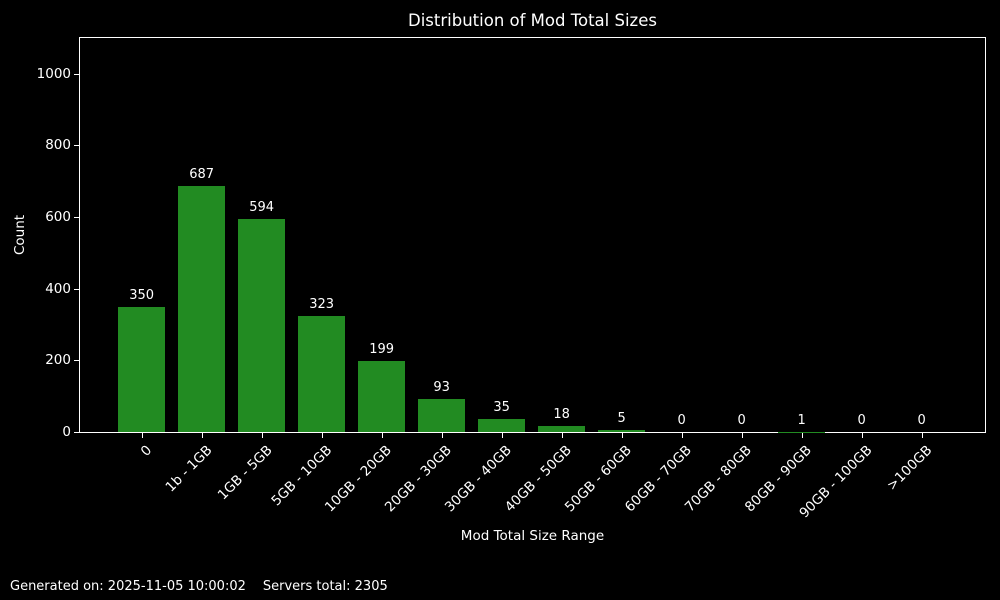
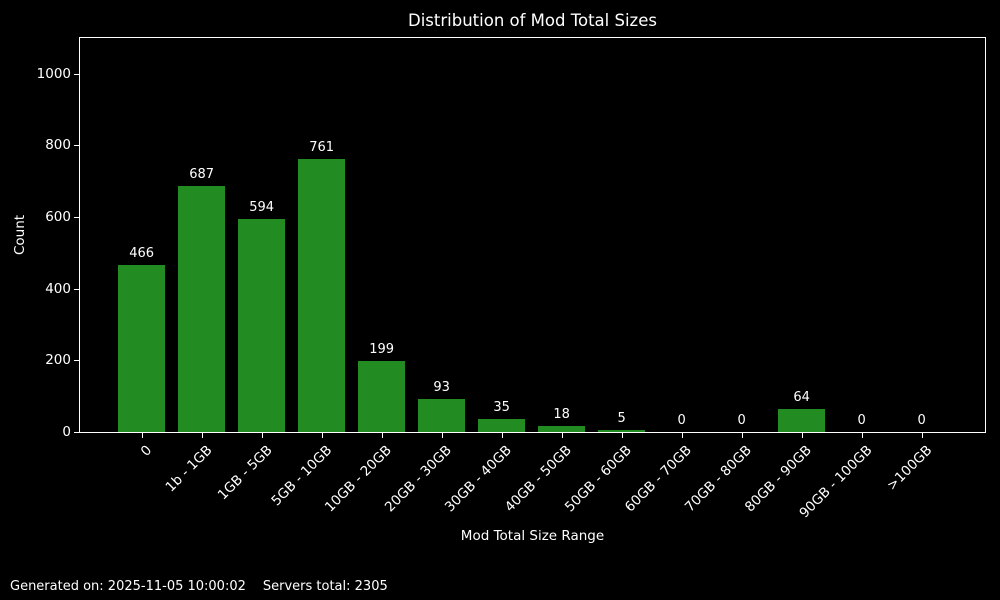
0: 350 -> 466
5GB - 10GB: 323 -> 761
80GB - 90GB: 1 -> 64
